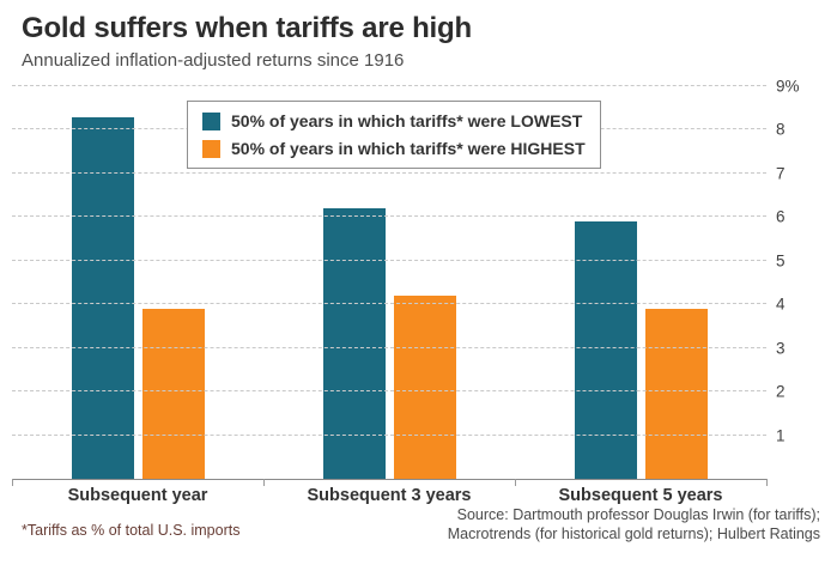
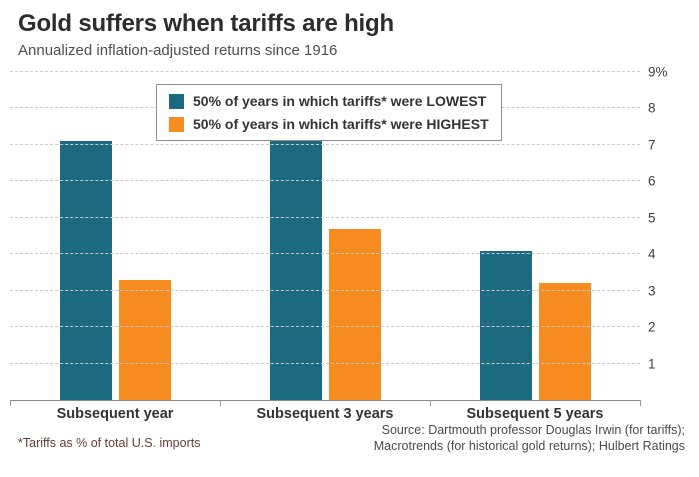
50% of years in which tariffs* were LOWEST/Subsequent year: 8.3% -> 7.1%
50% of years in which tariffs* were HIGHEST/Subsequent year: 3.9% -> 3.3%
50% of years in which tariffs* were LOWEST/Subsequent 3 years: 6.2% -> 8.4%
50% of years in which tariffs* were HIGHEST/Subsequent 3 years: 4.2% -> 4.7%
50% of years in which tariffs* were LOWEST/Subsequent 5 years: 5.9% -> 4.1%
50% of years in which tariffs* were HIGHEST/Subsequent 5 years: 3.9% -> 3.2%
